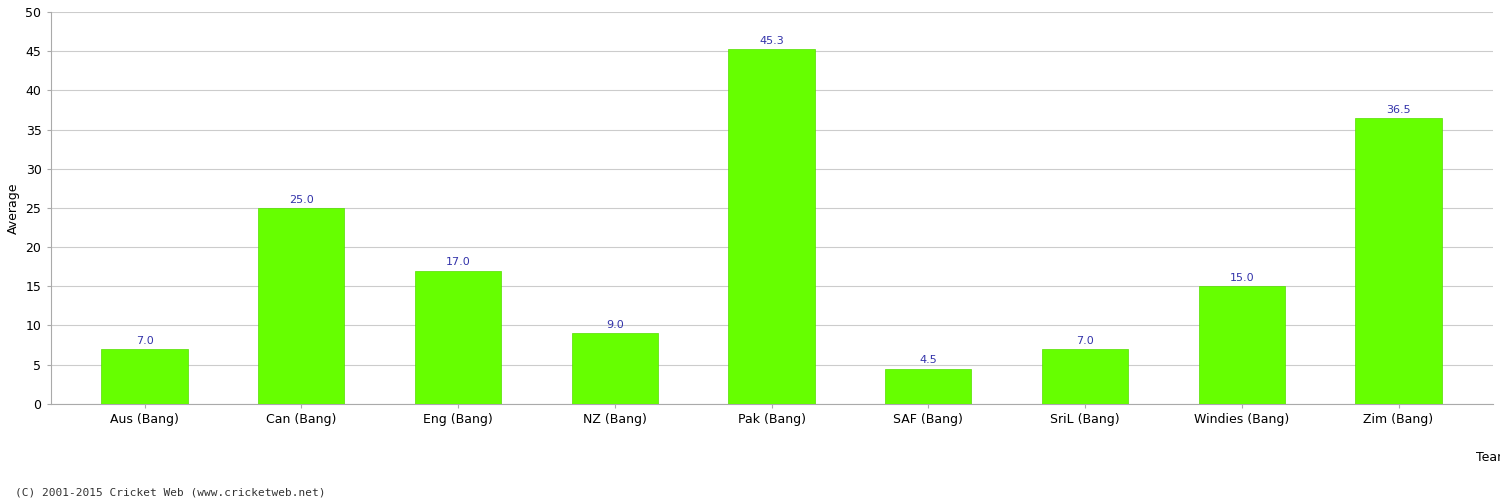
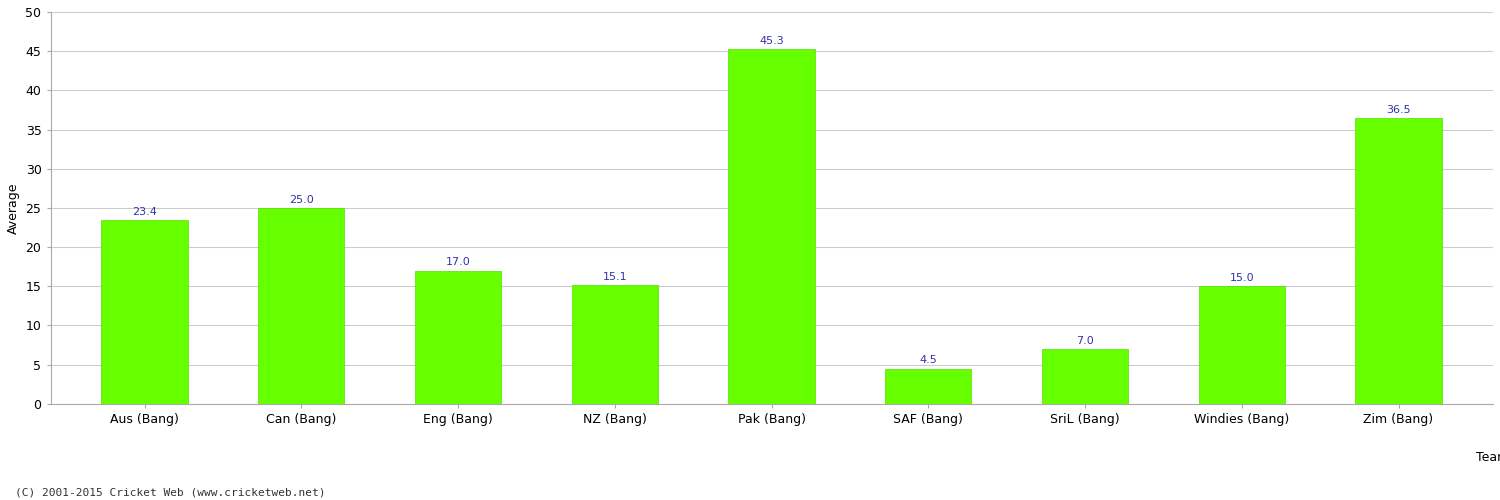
Aus (Bang): 7.0 -> 23.4
NZ (Bang): 9.0 -> 15.1
